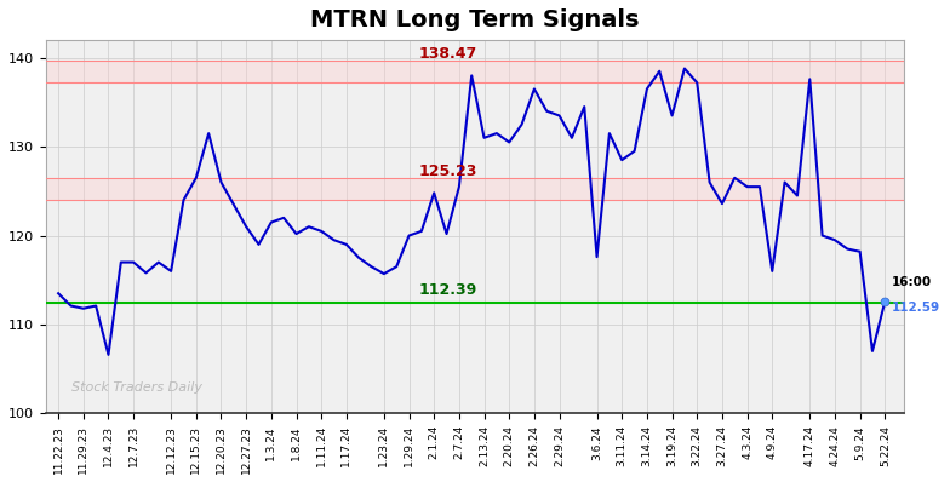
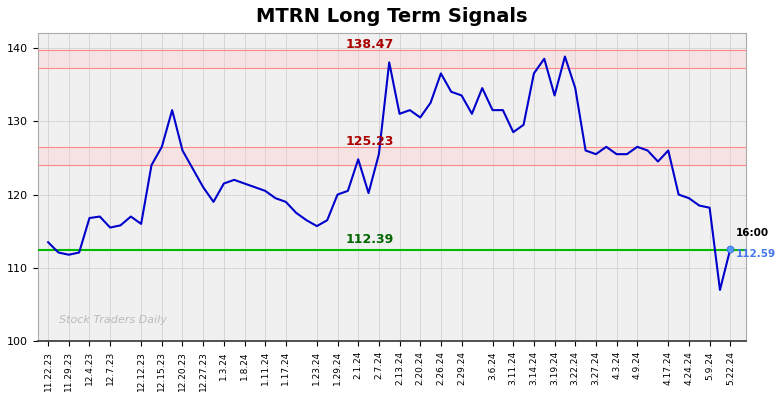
12.4.23: 106.6 -> 116.8
12.7.23: 117.0 -> 115.5
1.8.24: 120.2 -> 121.5
3.6.24: 117.6 -> 131.5
3.22.24: 137.2 -> 134.5
3.27.24: 123.6 -> 125.5
4.9.24: 116.0 -> 126.5
4.17.24: 137.6 -> 126.0
